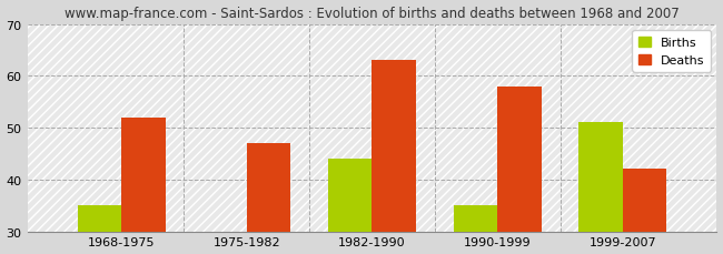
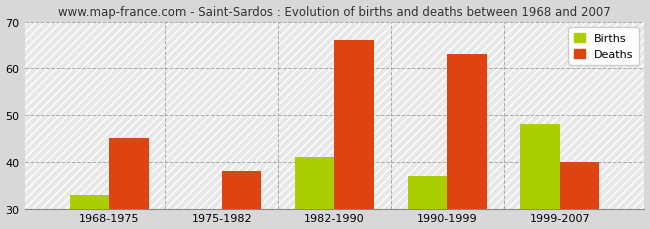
Births/1968-1975: 35 -> 33
Deaths/1968-1975: 52 -> 45
Deaths/1975-1982: 47 -> 38
Births/1982-1990: 44 -> 41
Deaths/1982-1990: 63 -> 66
Births/1990-1999: 35 -> 37
Deaths/1990-1999: 58 -> 63
Births/1999-2007: 51 -> 48
Deaths/1999-2007: 42 -> 40
